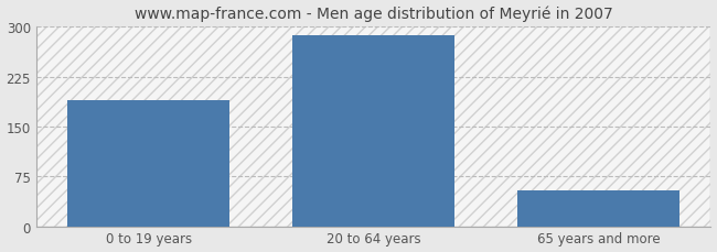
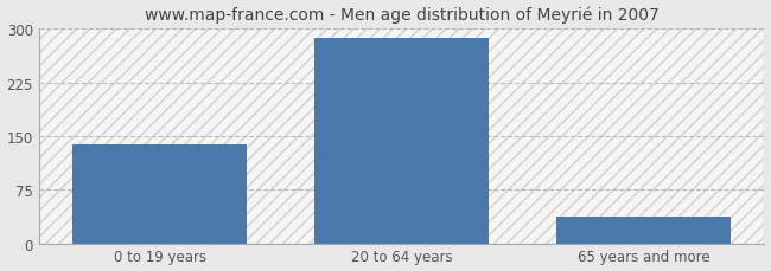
0 to 19 years: 190 -> 138
65 years and more: 54 -> 38
